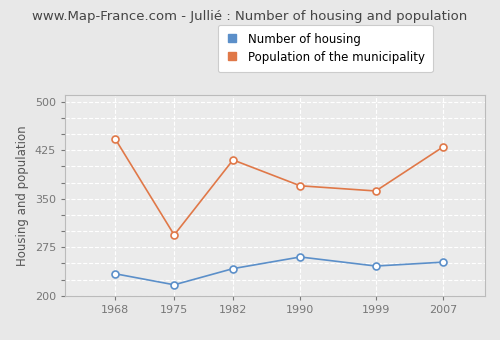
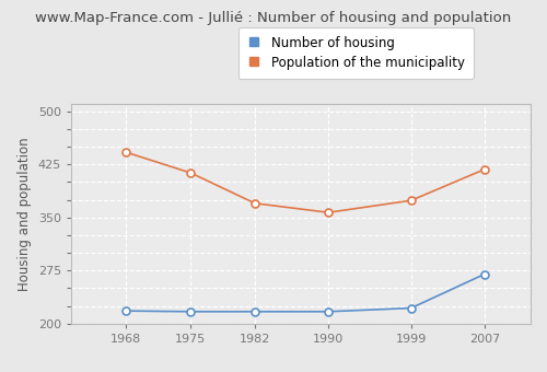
Number of housing/1968: 234 -> 218
Population of the municipality/1975: 294 -> 413
Number of housing/1982: 242 -> 217
Population of the municipality/1982: 410 -> 370
Number of housing/1990: 260 -> 217
Population of the municipality/1990: 370 -> 357
Number of housing/1999: 246 -> 222
Population of the municipality/1999: 362 -> 374
Number of housing/2007: 252 -> 270
Population of the municipality/2007: 430 -> 418
